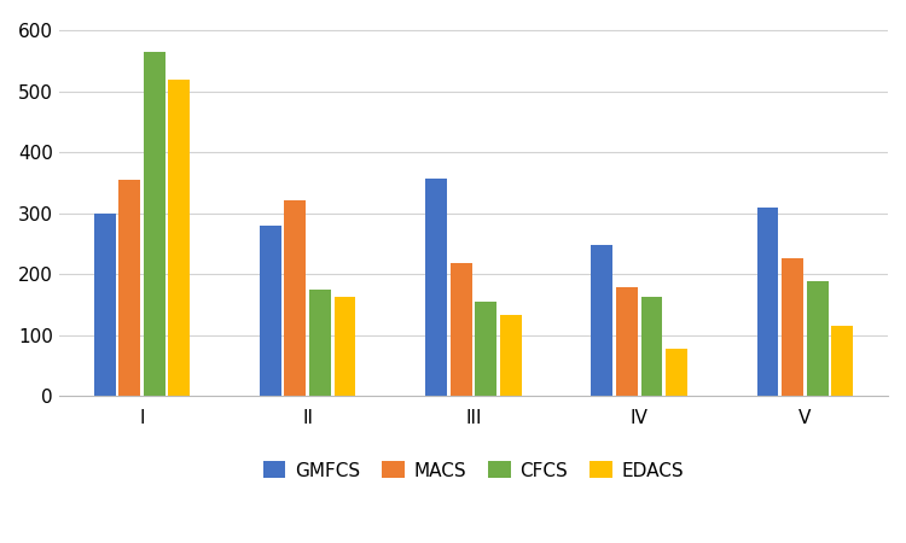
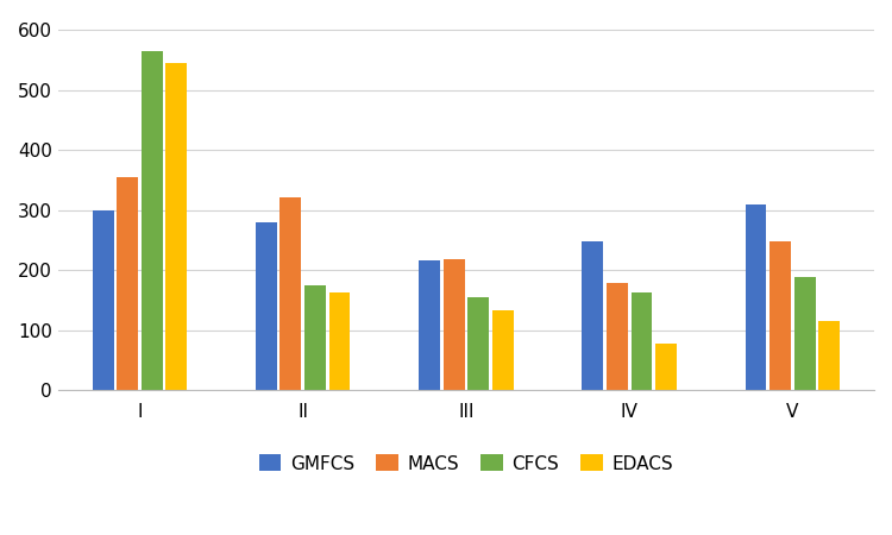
EDACS/I: 518 -> 545
GMFCS/III: 356 -> 215
MACS/V: 226 -> 247
